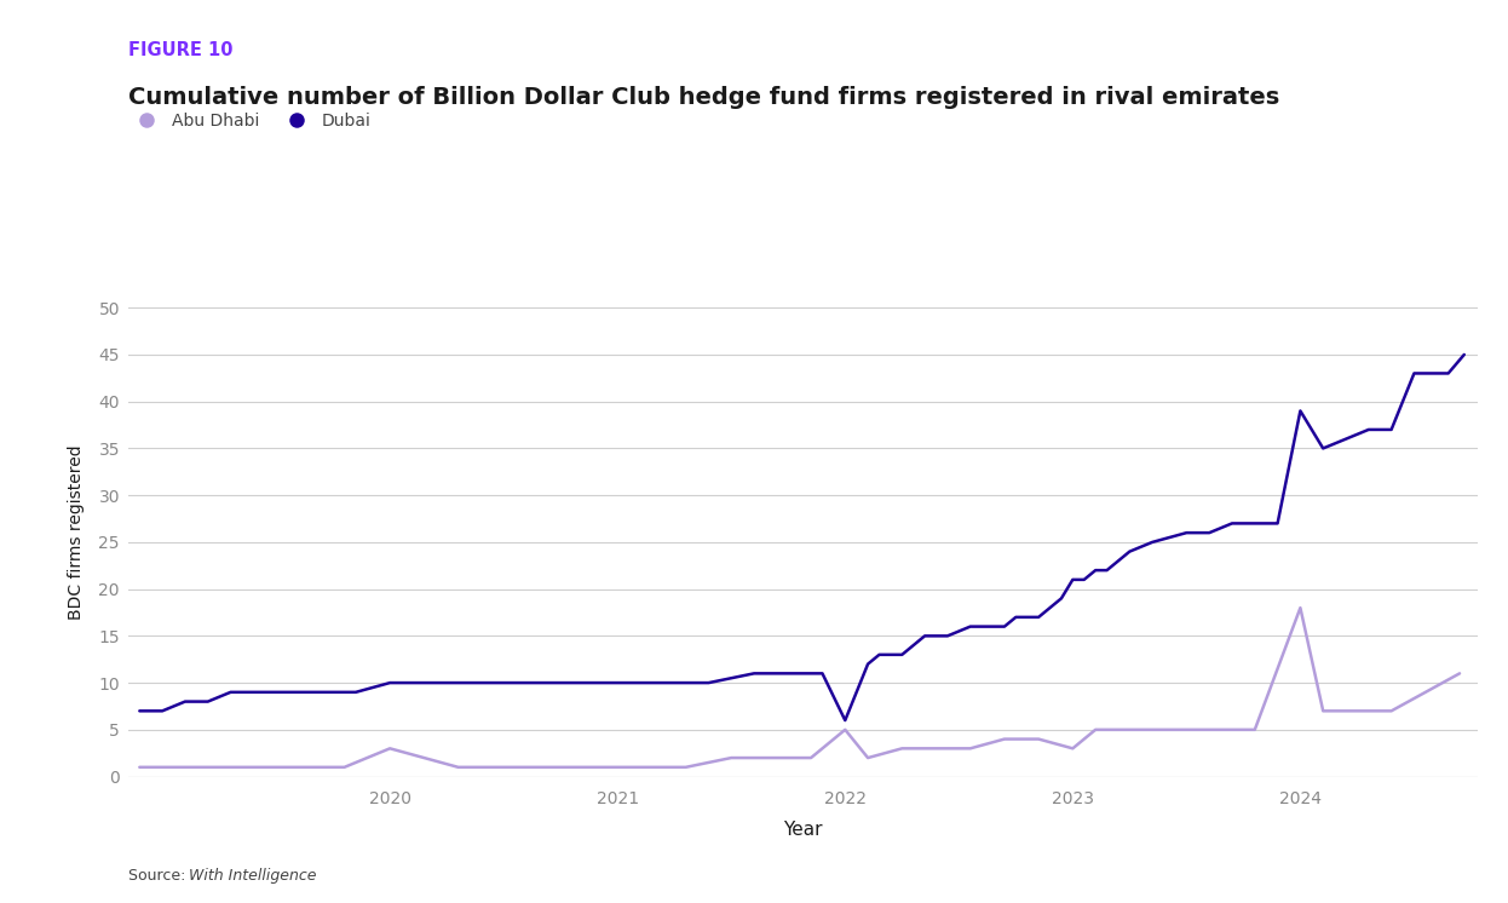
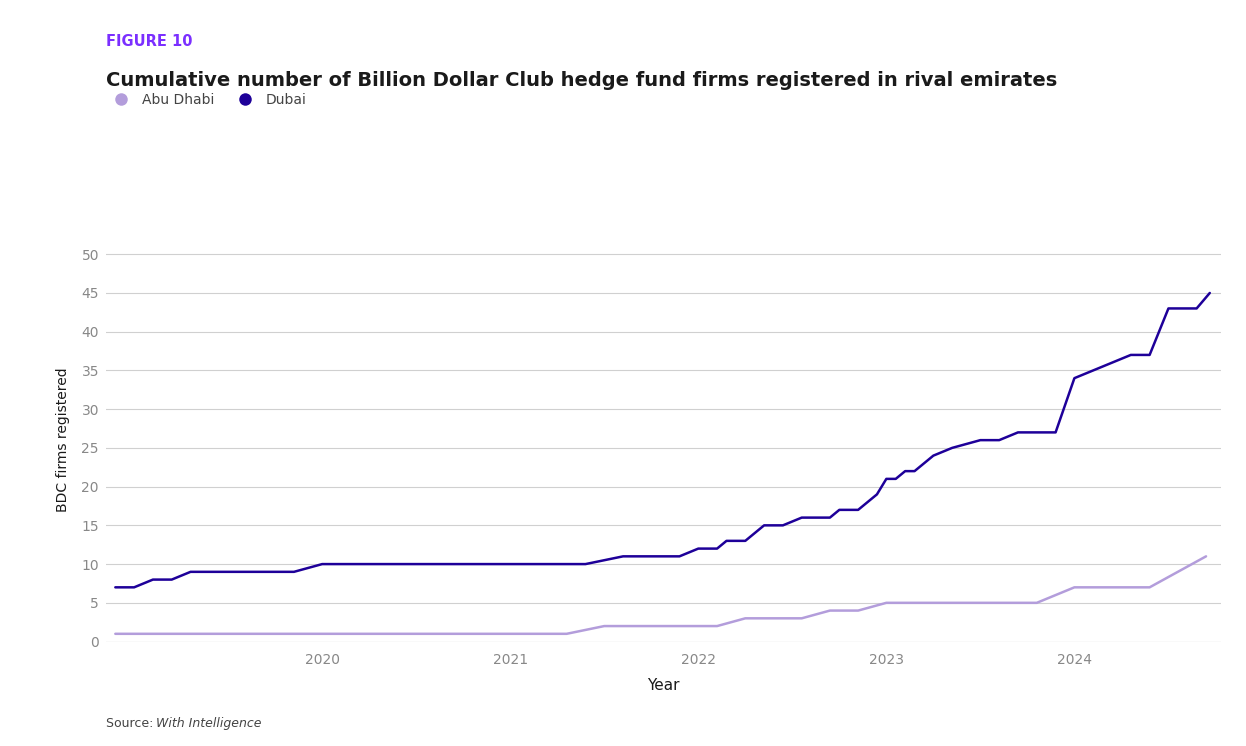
Abu Dhabi/2020: 3 -> 1
Abu Dhabi/2022: 5 -> 2
Dubai/2022: 6 -> 12
Abu Dhabi/2023: 3 -> 5
Abu Dhabi/2024: 18 -> 7
Dubai/2024: 39 -> 34
